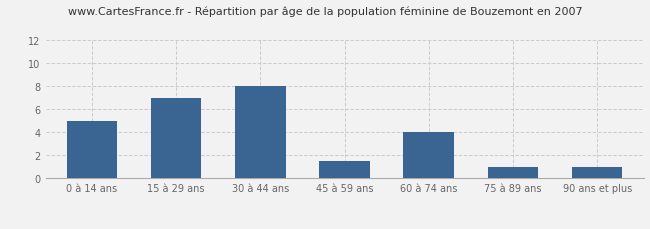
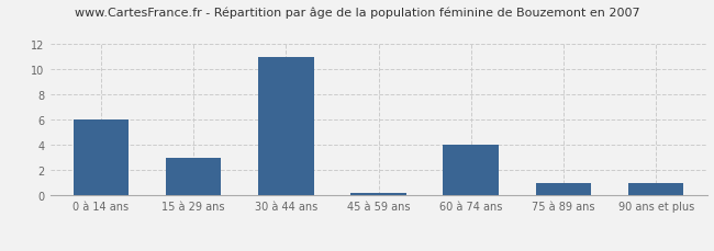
0 à 14 ans: 5.0 -> 6.0
15 à 29 ans: 7.0 -> 3.0
30 à 44 ans: 8.0 -> 11.0
45 à 59 ans: 1.5 -> 0.2
